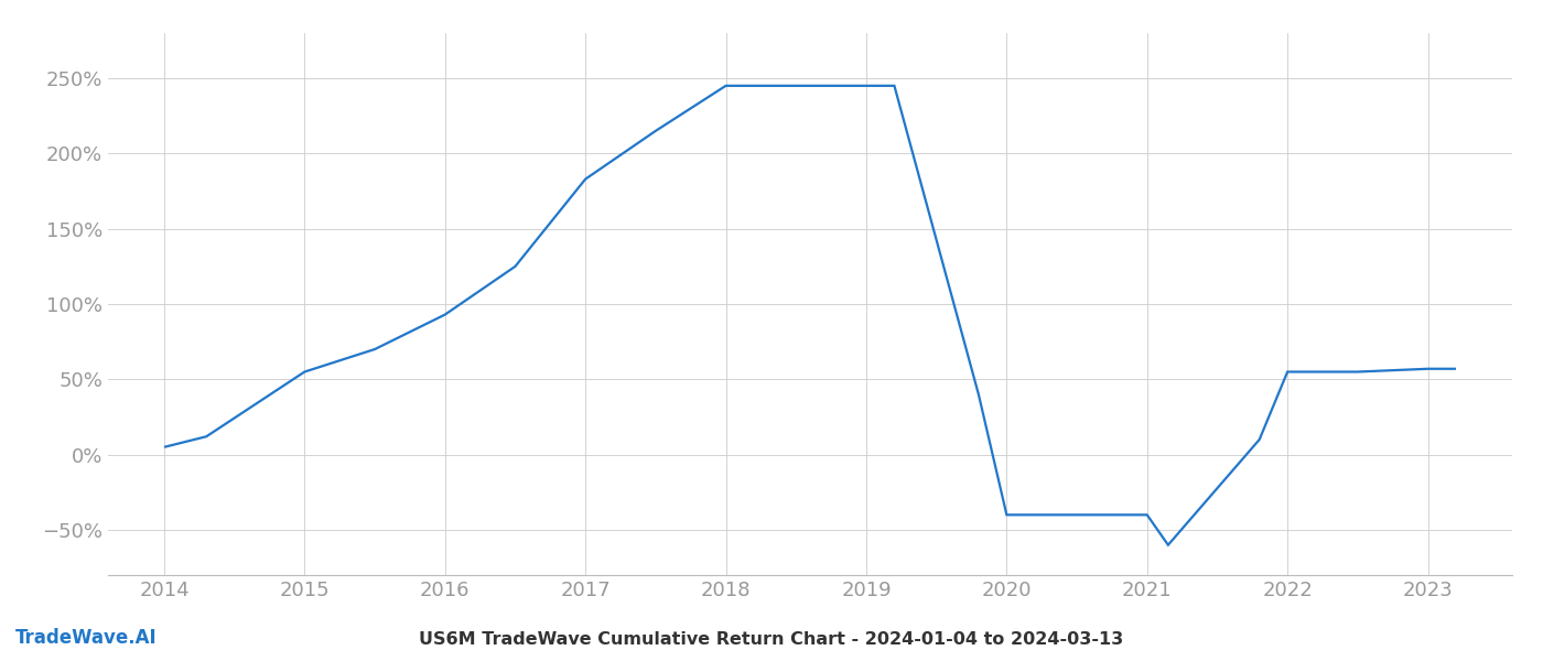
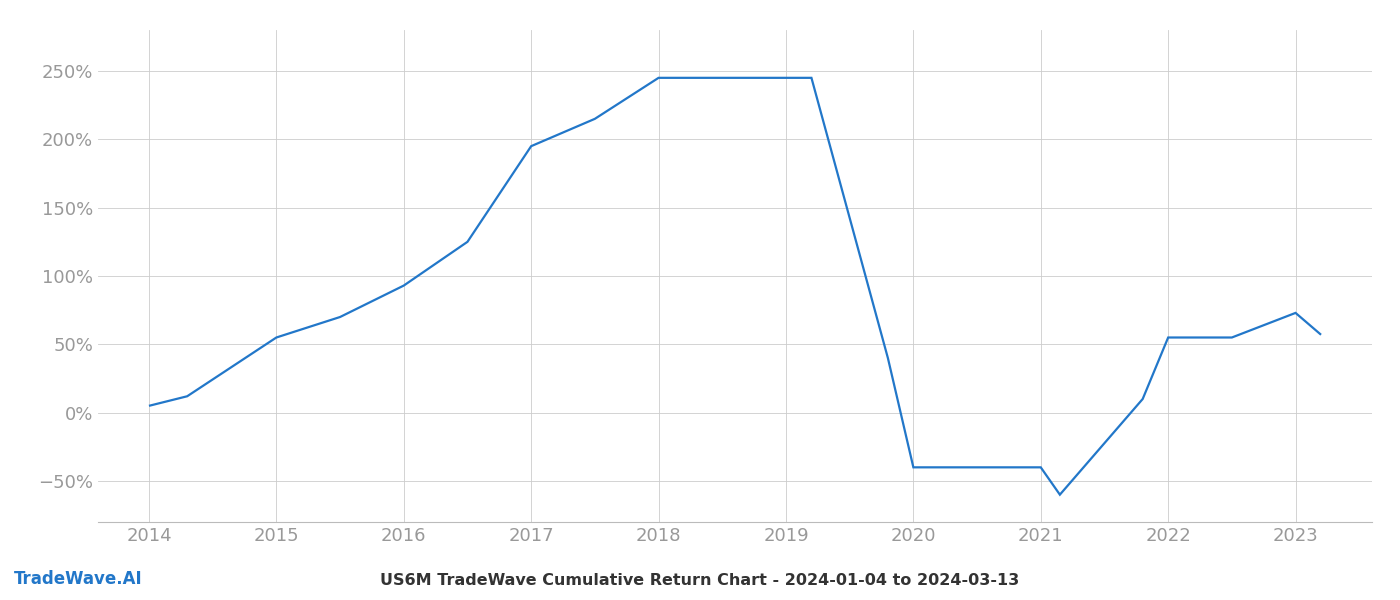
2017: 183% -> 195%
2023: 57% -> 73%
